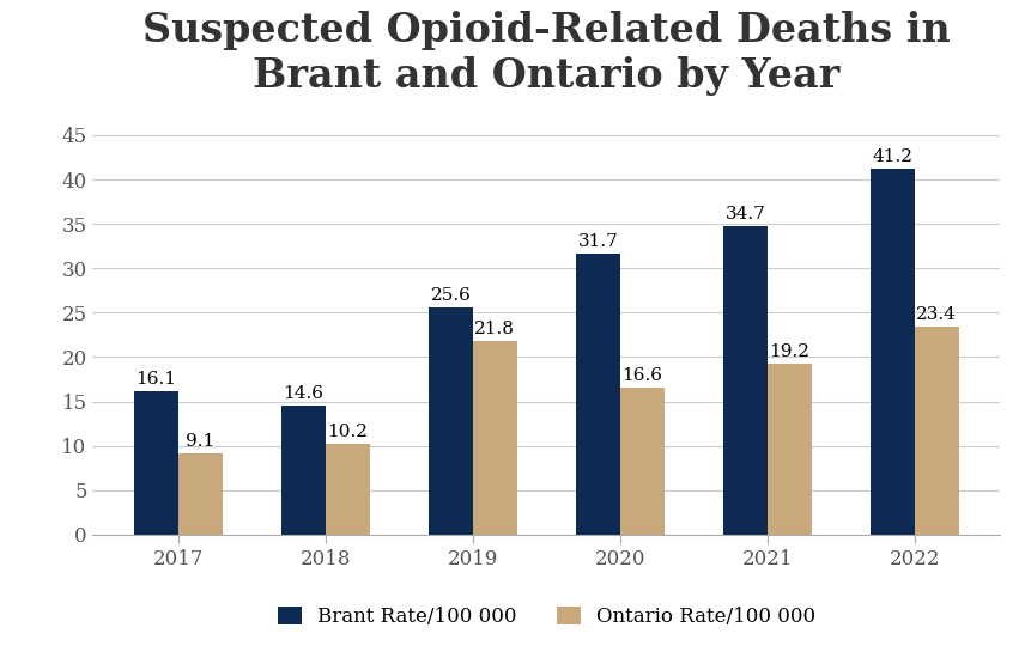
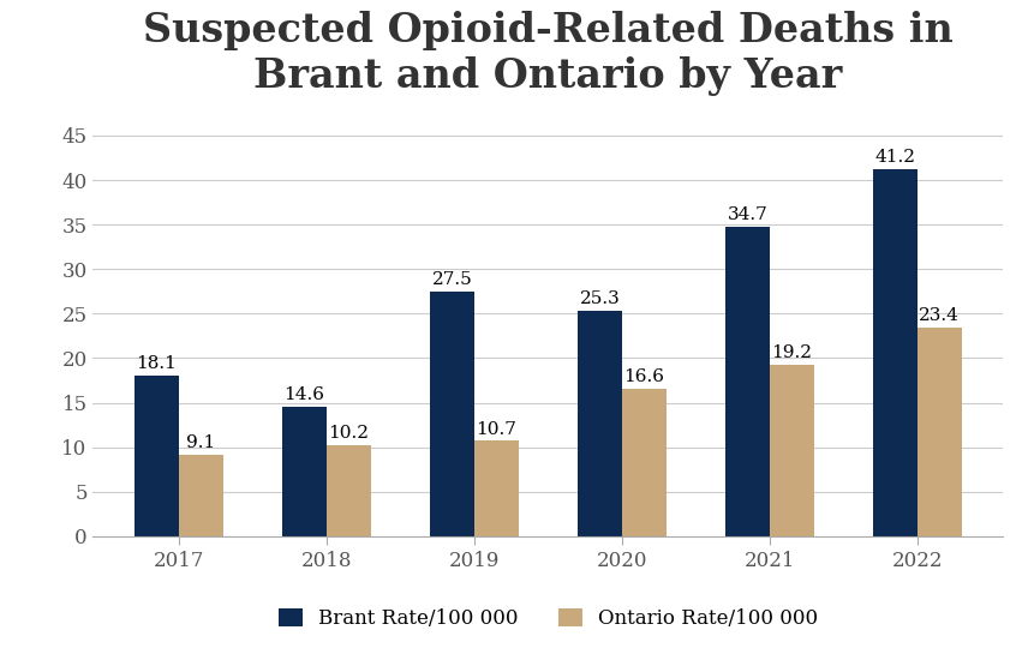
Brant Rate/100 000/2017: 16.1 -> 18.1
Brant Rate/100 000/2019: 25.6 -> 27.5
Ontario Rate/100 000/2019: 21.8 -> 10.7
Brant Rate/100 000/2020: 31.7 -> 25.3
